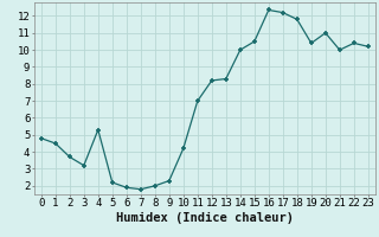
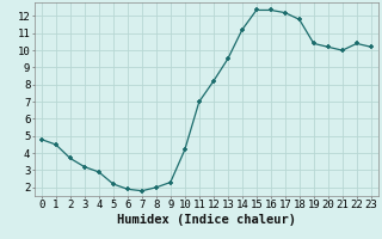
4: 5.3 -> 2.9
13: 8.3 -> 9.5
14: 10.0 -> 11.2
15: 10.5 -> 12.3
20: 11.0 -> 10.2
